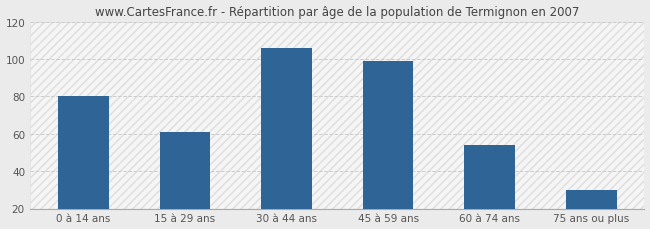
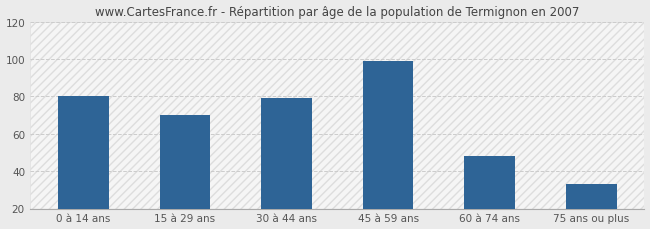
15 à 29 ans: 61 -> 70
30 à 44 ans: 106 -> 79
60 à 74 ans: 54 -> 48
75 ans ou plus: 30 -> 33
